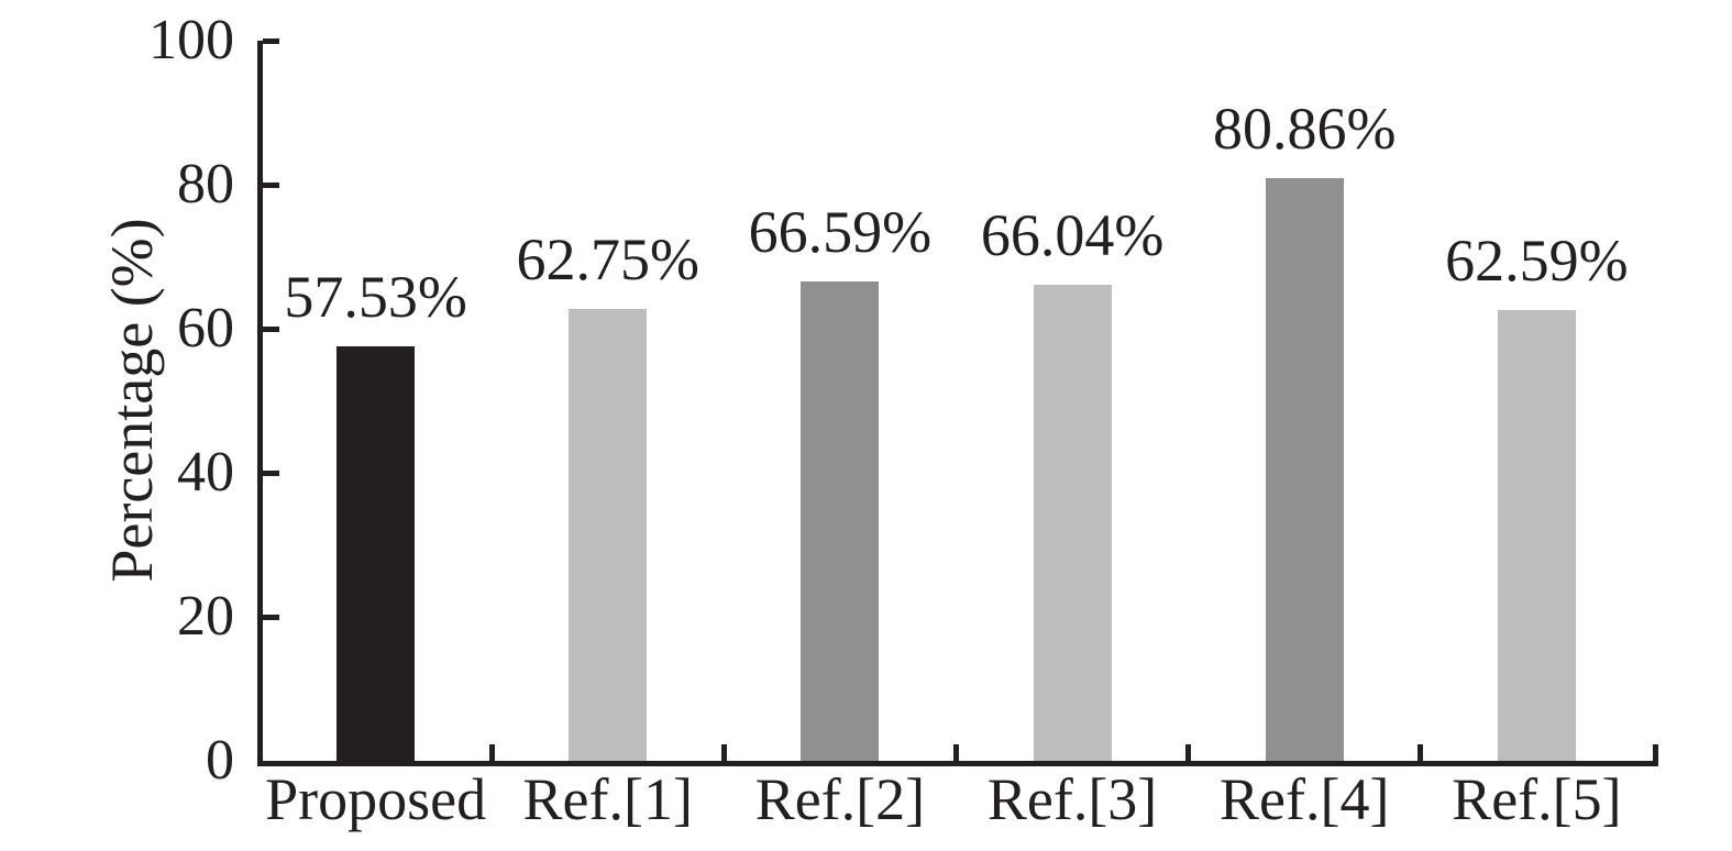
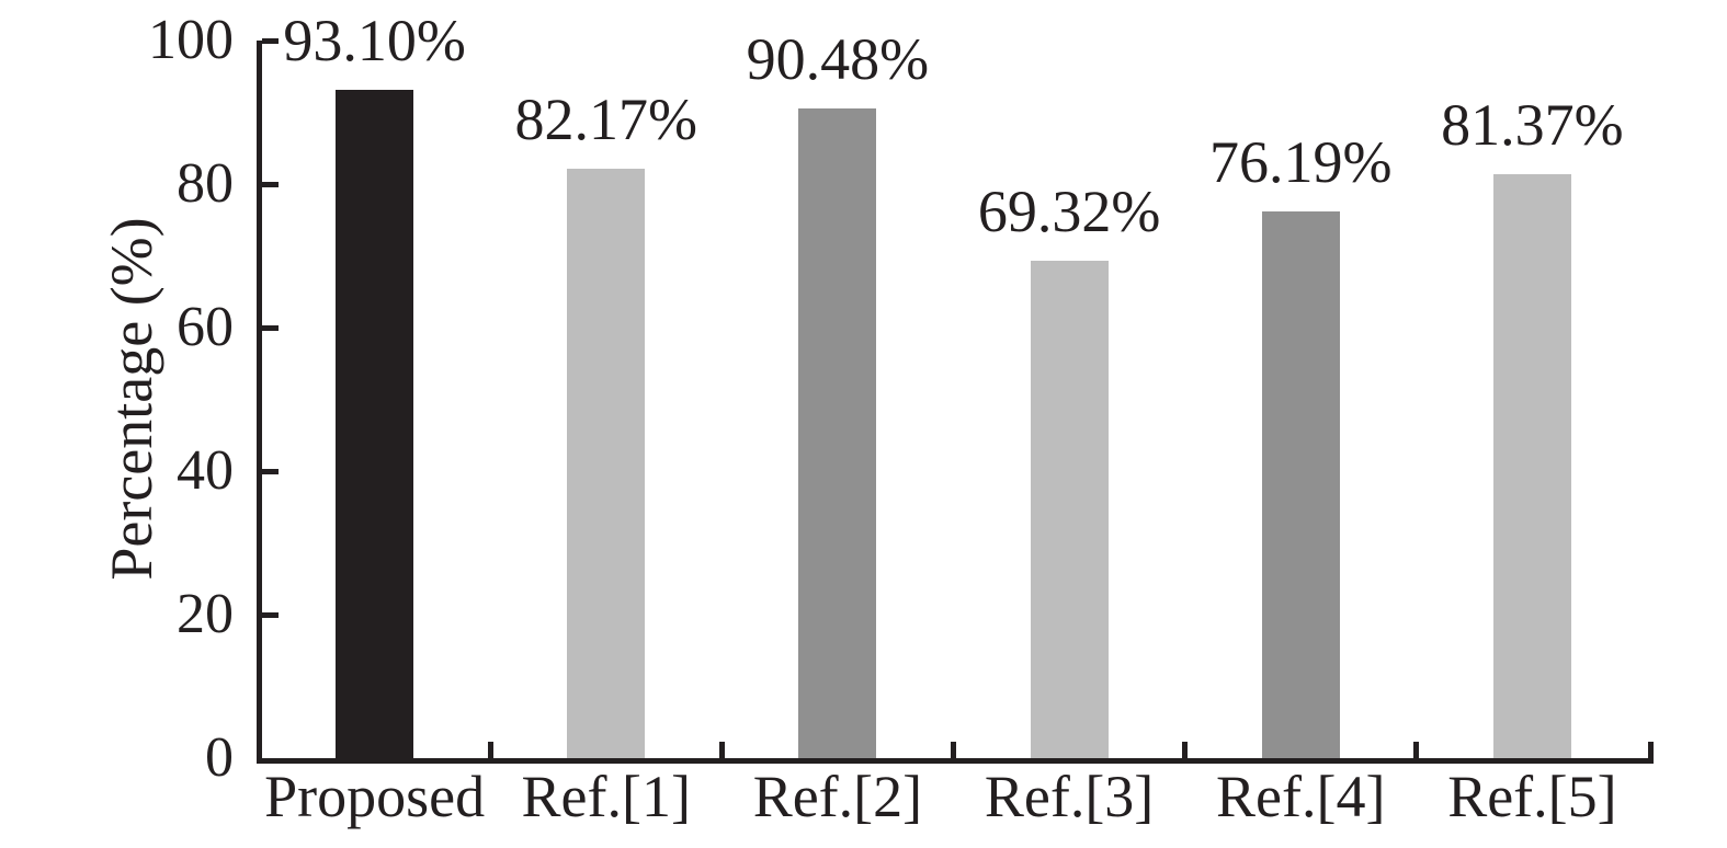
Proposed: 57.53% -> 93.10%
Ref.[1]: 62.75% -> 82.17%
Ref.[2]: 66.59% -> 90.48%
Ref.[3]: 66.04% -> 69.32%
Ref.[4]: 80.86% -> 76.19%
Ref.[5]: 62.59% -> 81.37%
